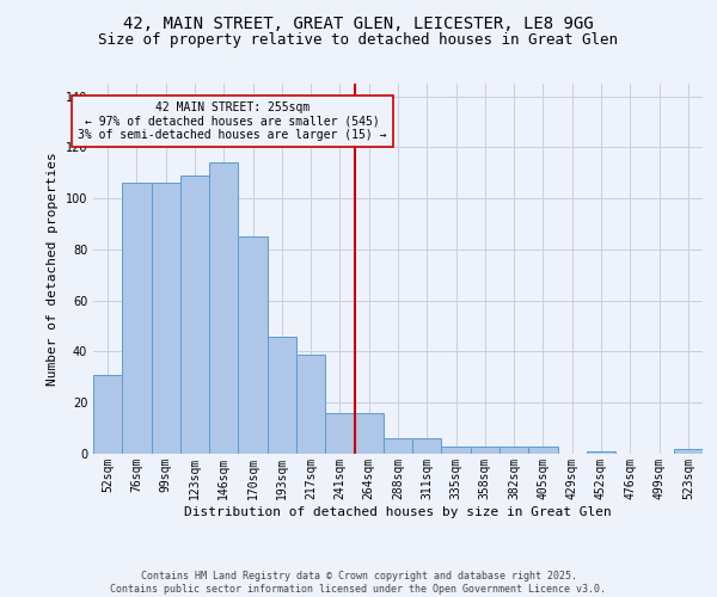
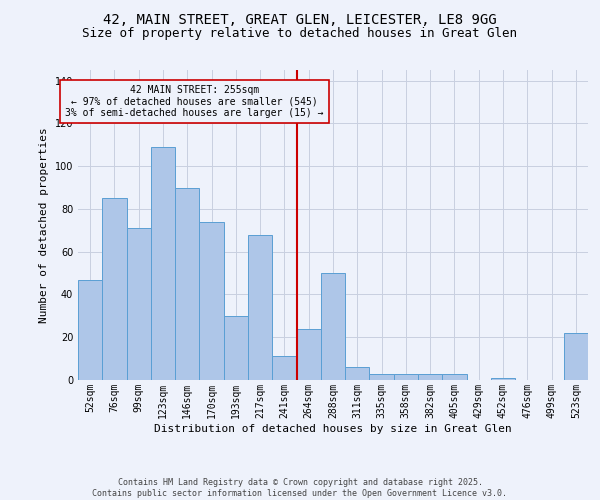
52sqm: 31 -> 47
76sqm: 106 -> 85
99sqm: 106 -> 71
146sqm: 114 -> 90
170sqm: 85 -> 74
193sqm: 46 -> 30
217sqm: 39 -> 68
241sqm: 16 -> 11
264sqm: 16 -> 24
288sqm: 6 -> 50
523sqm: 2 -> 22
